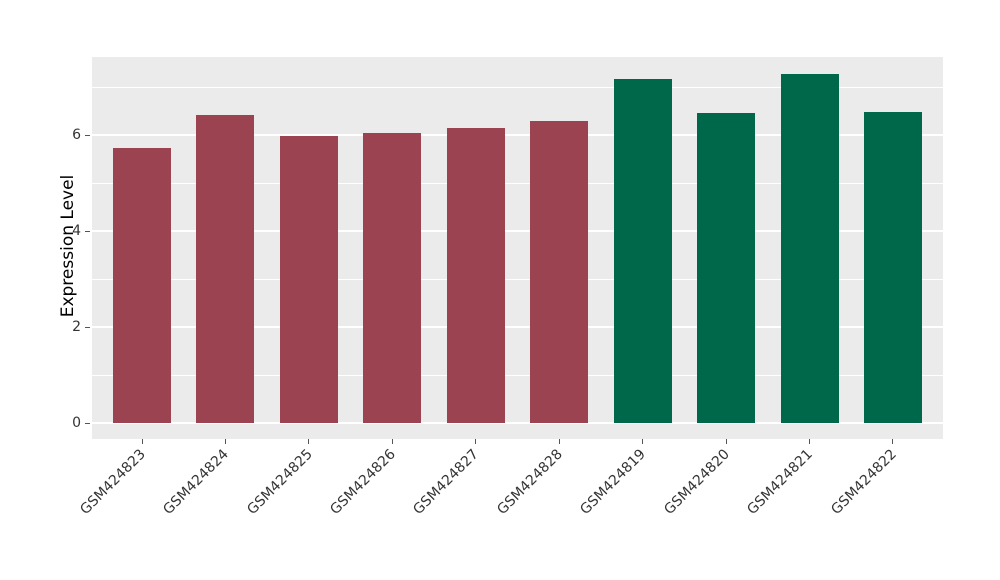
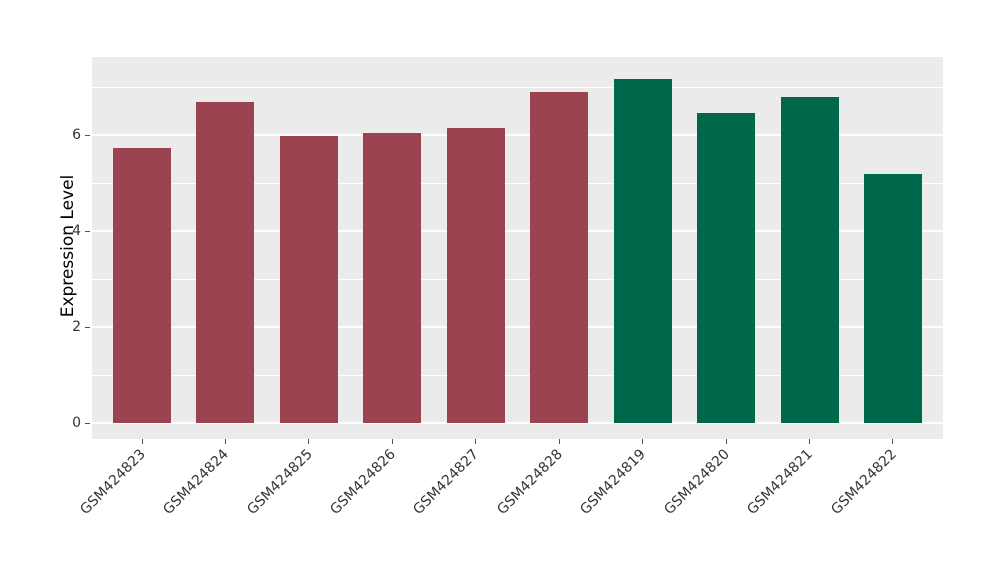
GSM424824: 6.4 -> 6.7
GSM424828: 6.3 -> 6.9
GSM424821: 7.3 -> 6.8
GSM424822: 6.5 -> 5.2
